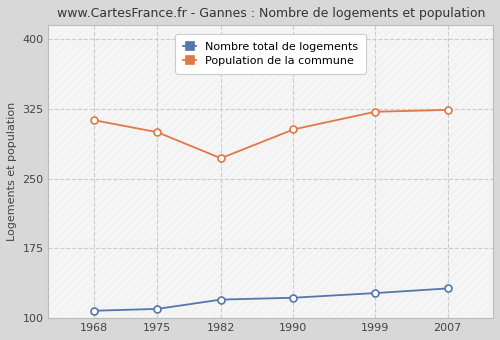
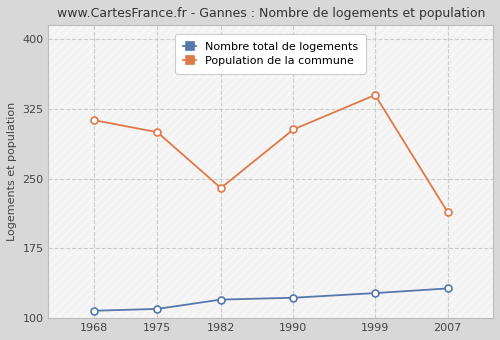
Population de la commune/1982: 272 -> 240
Population de la commune/1999: 322 -> 340
Population de la commune/2007: 324 -> 214
